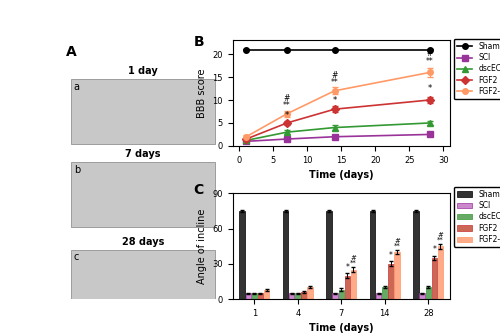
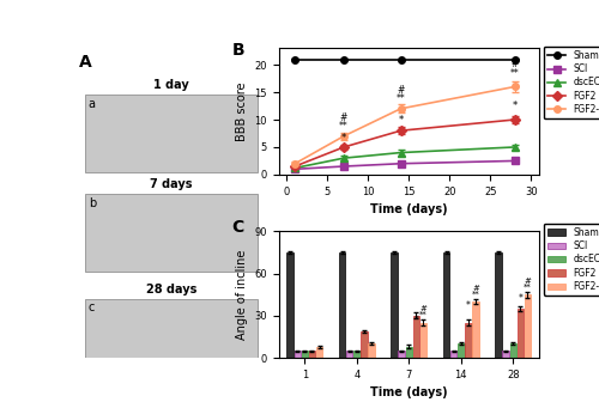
FGF2/4: 6 -> 19
FGF2/7: 20 -> 30
FGF2/14: 30 -> 25
